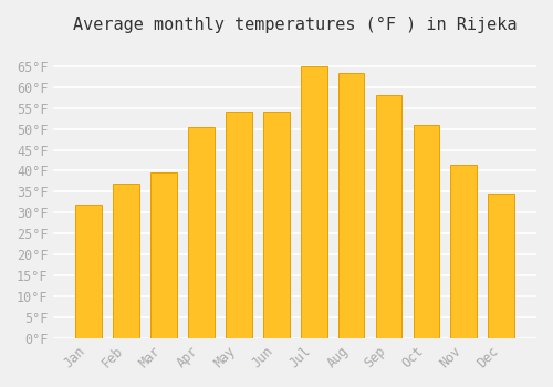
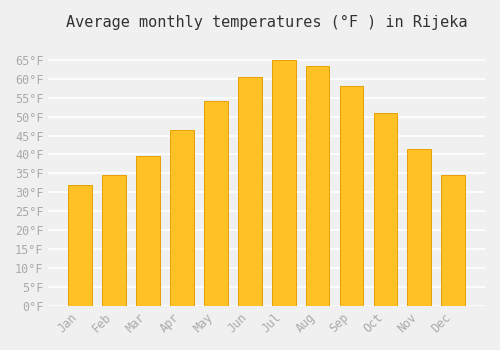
Feb: 37.0°F -> 34.5°F
Apr: 50.5°F -> 46.5°F
Jun: 54.0°F -> 60.5°F
